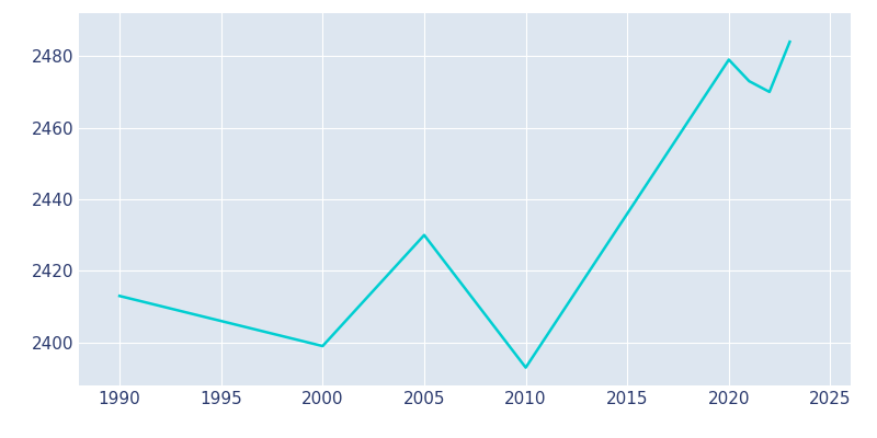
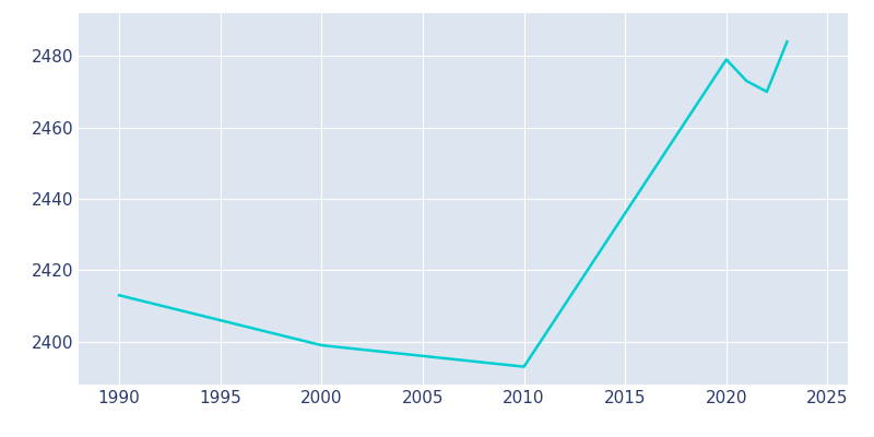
2005: 2430 -> 2396
